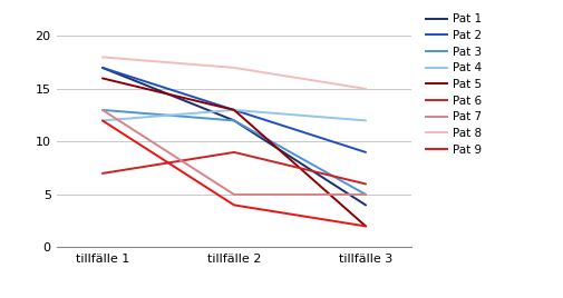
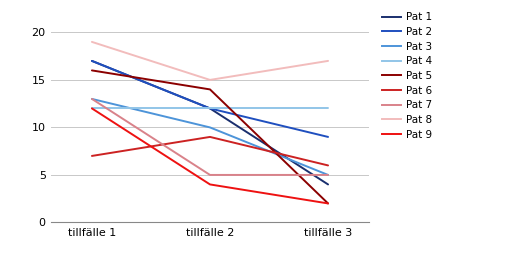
Pat 8/tillfälle 1: 18 -> 19
Pat 2/tillfälle 2: 13 -> 12
Pat 3/tillfälle 2: 12 -> 10
Pat 4/tillfälle 2: 13 -> 12
Pat 5/tillfälle 2: 13 -> 14
Pat 8/tillfälle 2: 17 -> 15
Pat 8/tillfälle 3: 15 -> 17
